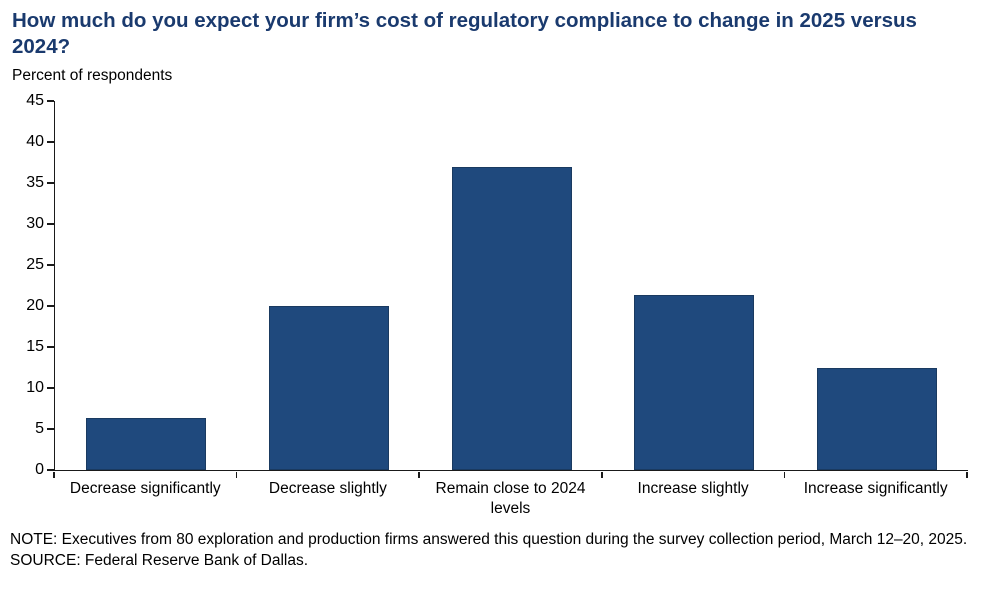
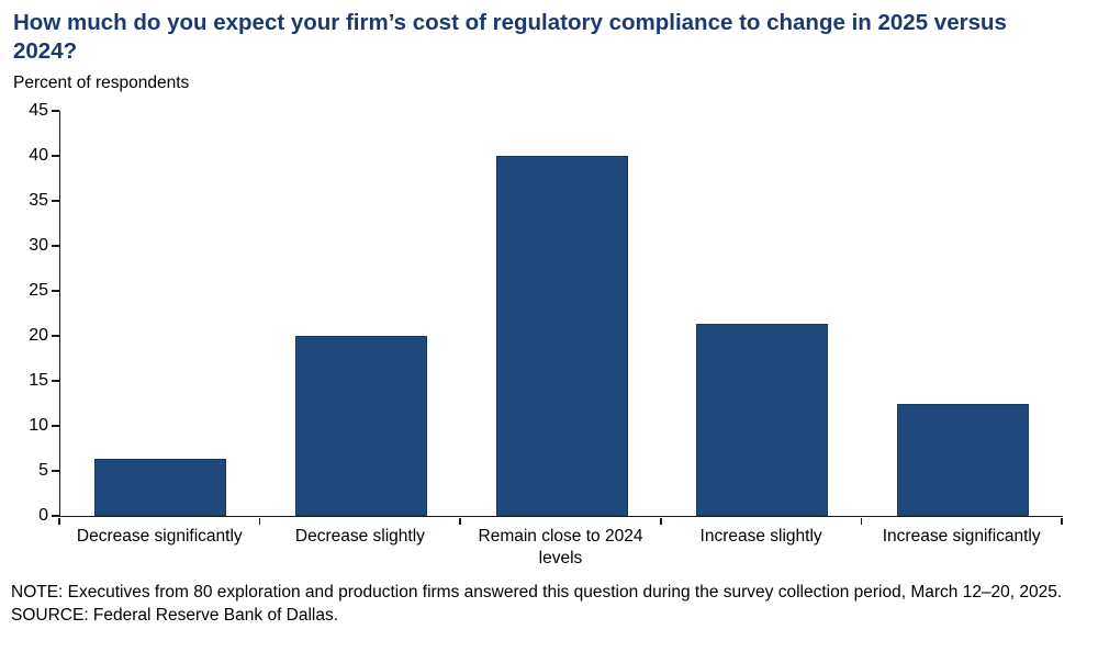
Remain close to 2024 levels: 37 -> 40
